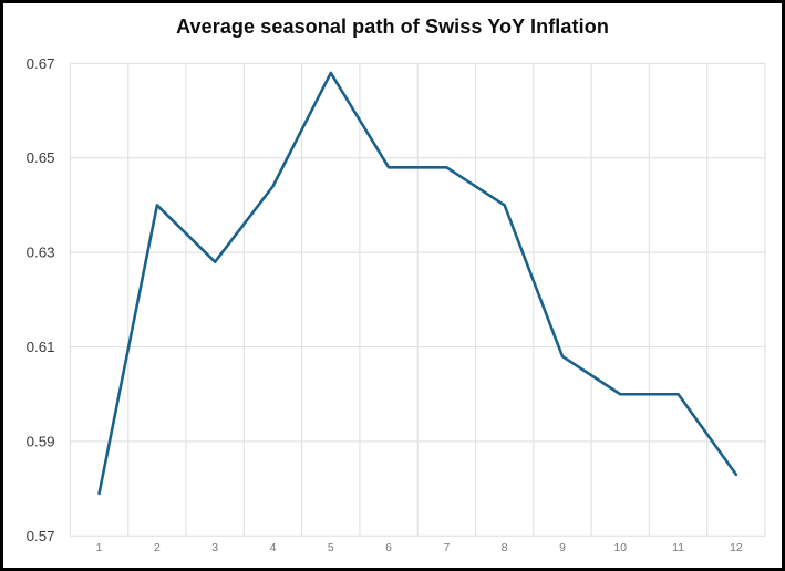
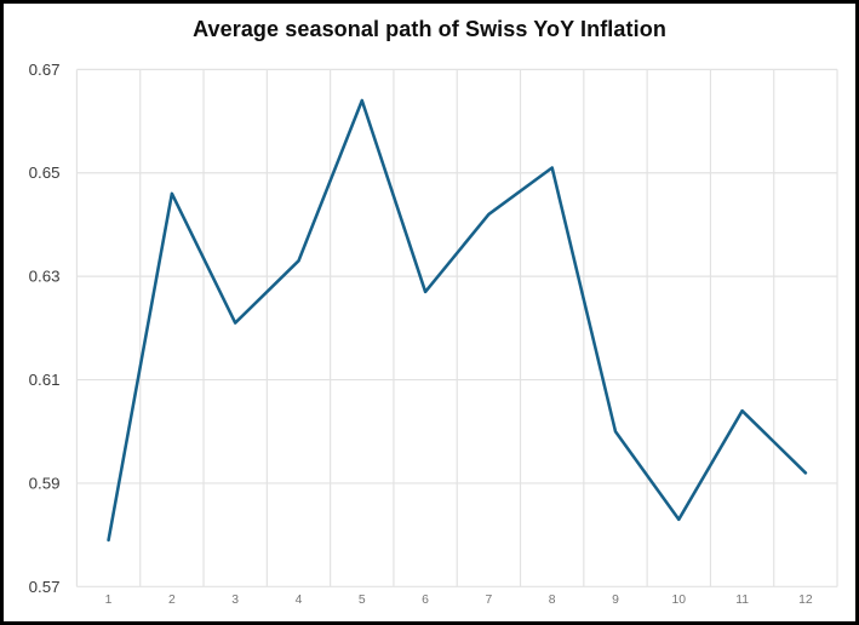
2: 0.640 -> 0.646
3: 0.628 -> 0.621
4: 0.644 -> 0.633
5: 0.668 -> 0.664
6: 0.648 -> 0.627
7: 0.648 -> 0.642
8: 0.640 -> 0.651
9: 0.608 -> 0.600
10: 0.600 -> 0.583
11: 0.600 -> 0.604
12: 0.583 -> 0.592
